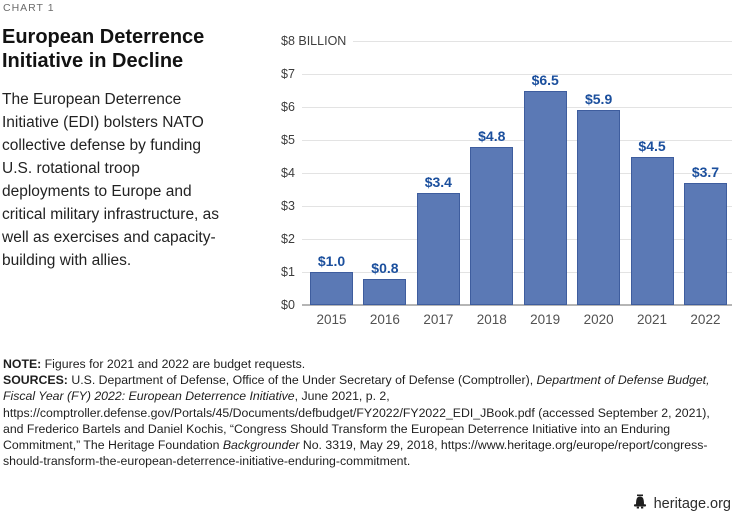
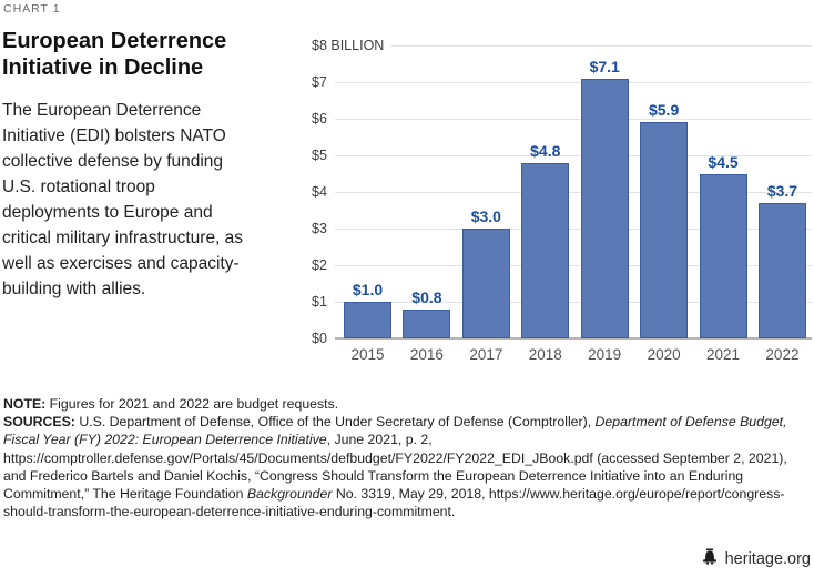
2017: $3.4 -> $3.0
2019: $6.5 -> $7.1
